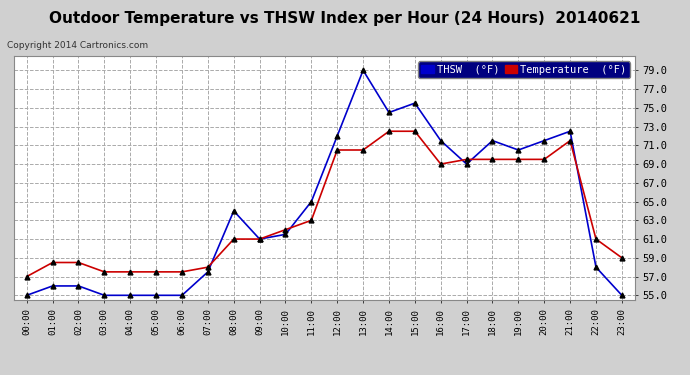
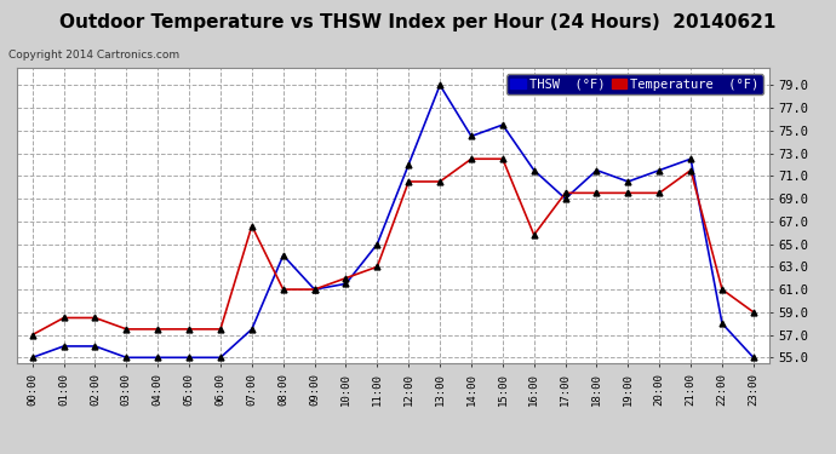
Temperature (°F)/07:00: 58.0 -> 66.6
Temperature (°F)/16:00: 69.0 -> 65.8
